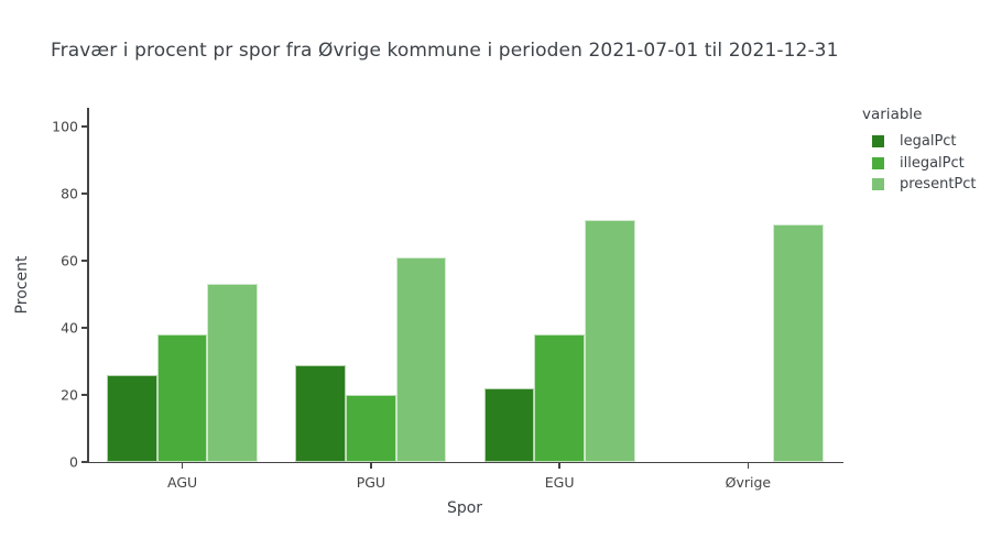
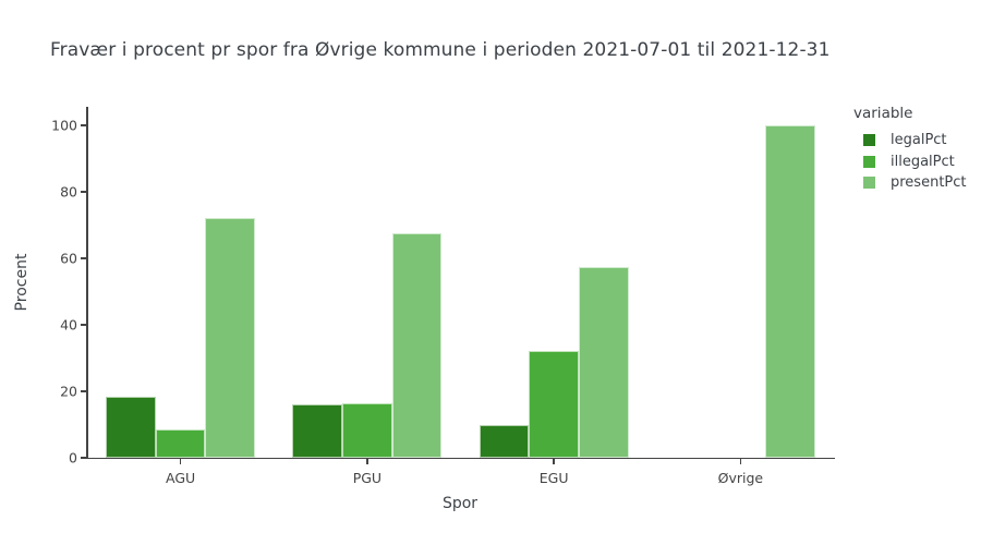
legalPct/AGU: 26 -> 18
illegalPct/AGU: 38 -> 9
presentPct/AGU: 53 -> 72
legalPct/PGU: 29 -> 16
illegalPct/PGU: 20 -> 16
presentPct/PGU: 61 -> 67
legalPct/EGU: 22 -> 10
illegalPct/EGU: 38 -> 32
presentPct/EGU: 72 -> 57
presentPct/Øvrige: 71 -> 100
